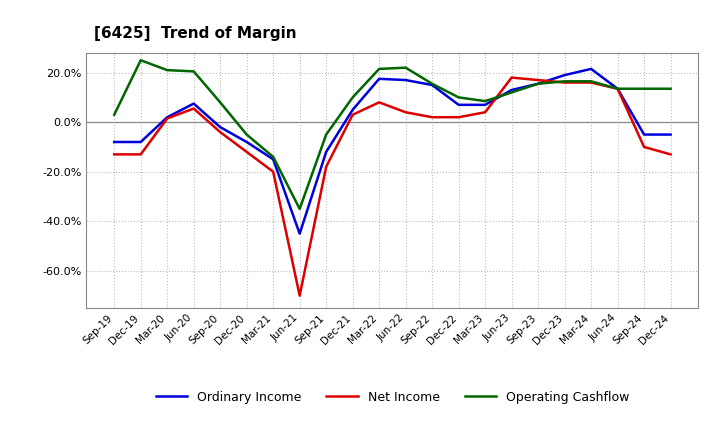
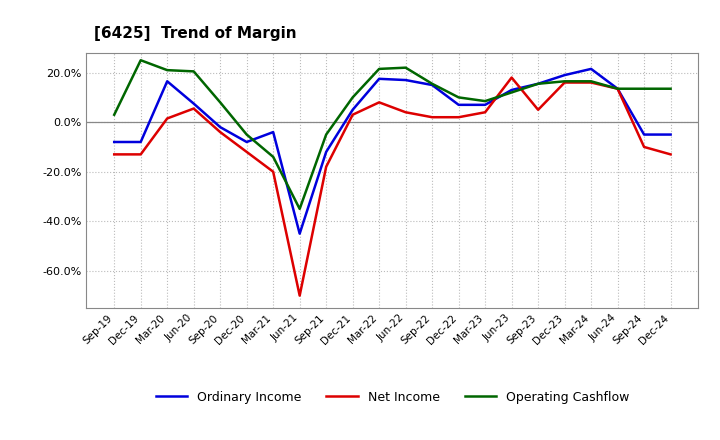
Ordinary Income/Mar-20: 2.0% -> 16.5%
Ordinary Income/Mar-21: -15.0% -> -4.0%
Net Income/Sep-23: 17.0% -> 5.0%
